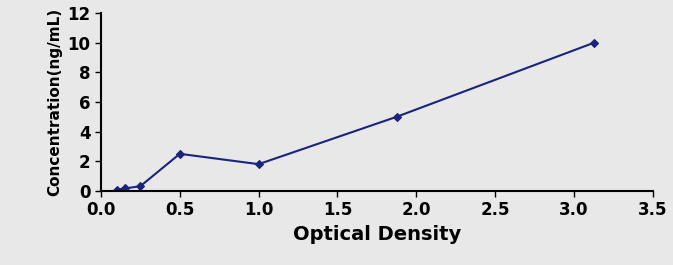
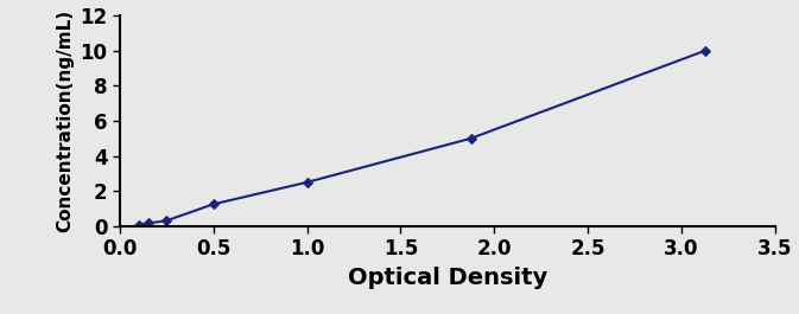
0.5: 2.5 -> 1.2
1.0: 1.8 -> 2.5
